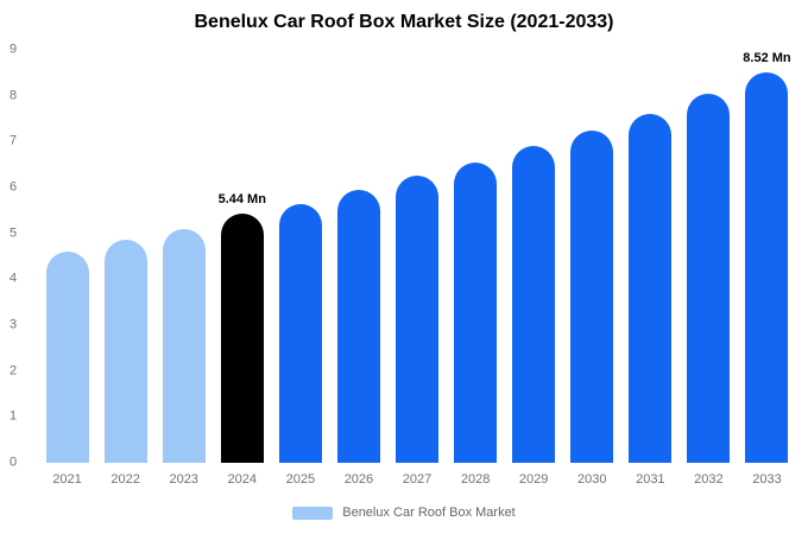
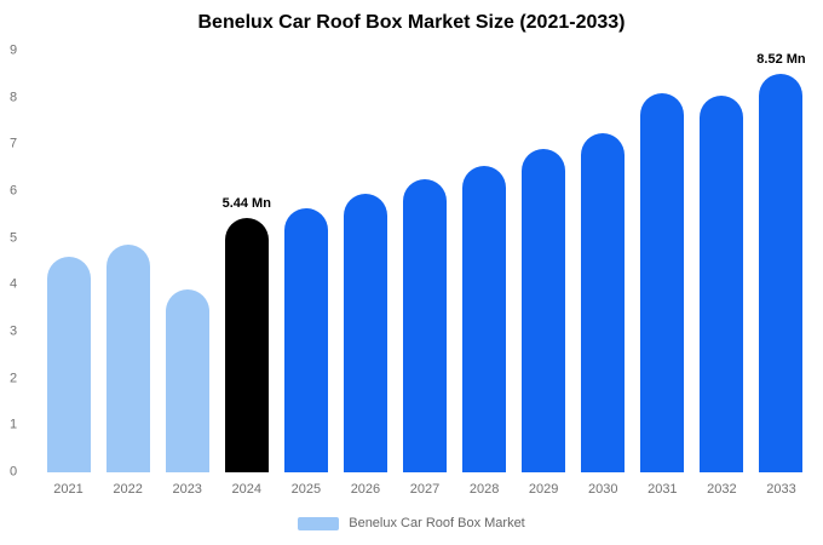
2023: 5.1 -> 3.9
2031: 7.6 -> 8.1
